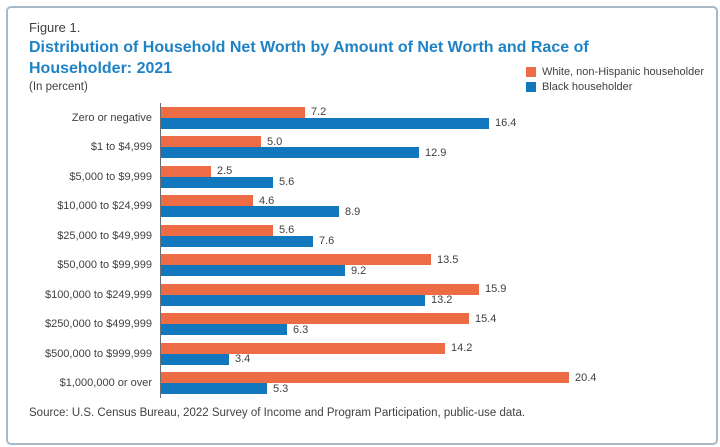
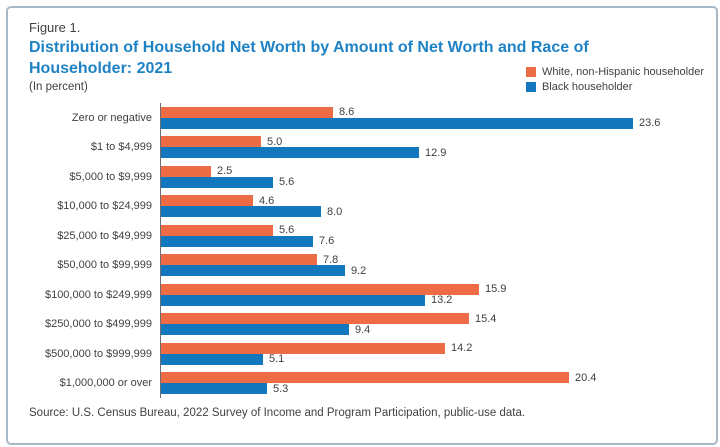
White, non-Hispanic householder/Zero or negative: 7.2 -> 8.6
Black householder/Zero or negative: 16.4 -> 23.6
Black householder/$10,000 to $24,999: 8.9 -> 8.0
White, non-Hispanic householder/$50,000 to $99,999: 13.5 -> 7.8
Black householder/$250,000 to $499,999: 6.3 -> 9.4
Black householder/$500,000 to $999,999: 3.4 -> 5.1
